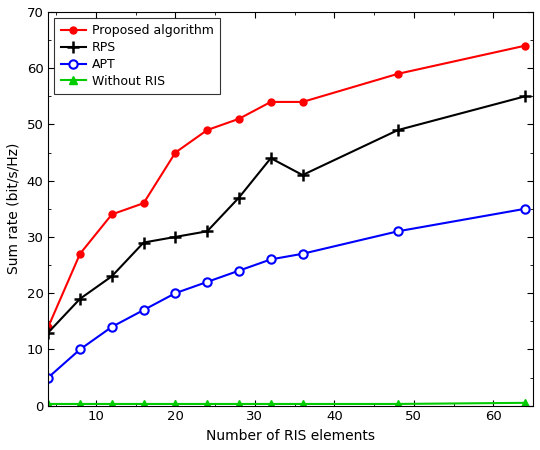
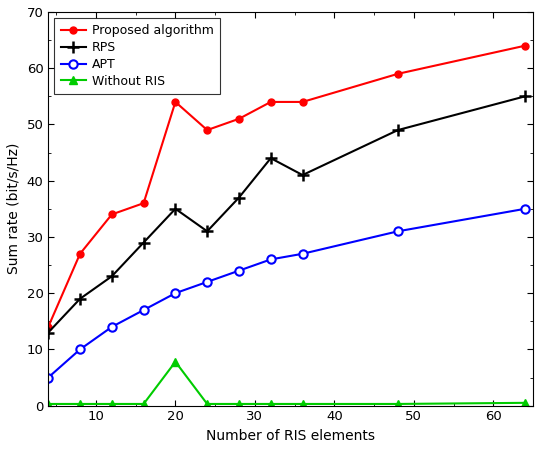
Proposed algorithm/20: 45 -> 54
RPS/20: 30 -> 35
Without RIS/20: 0.3 -> 7.8
